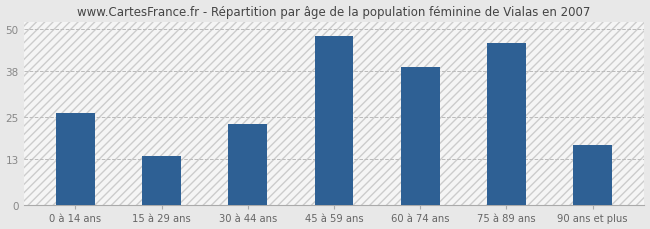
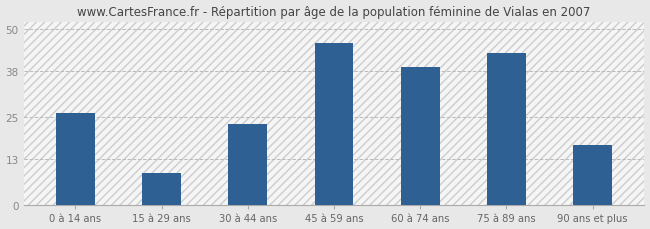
15 à 29 ans: 14 -> 9
45 à 59 ans: 48 -> 46
75 à 89 ans: 46 -> 43
